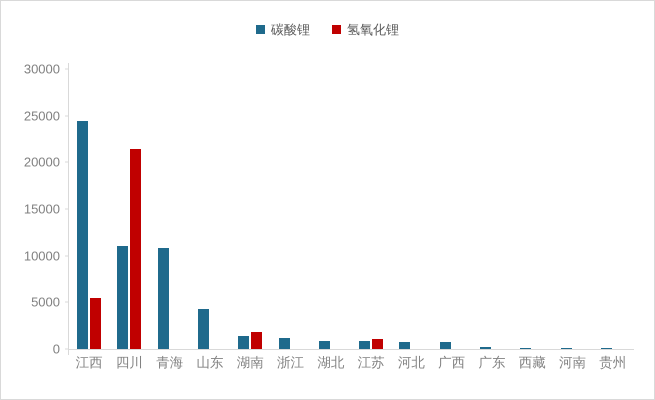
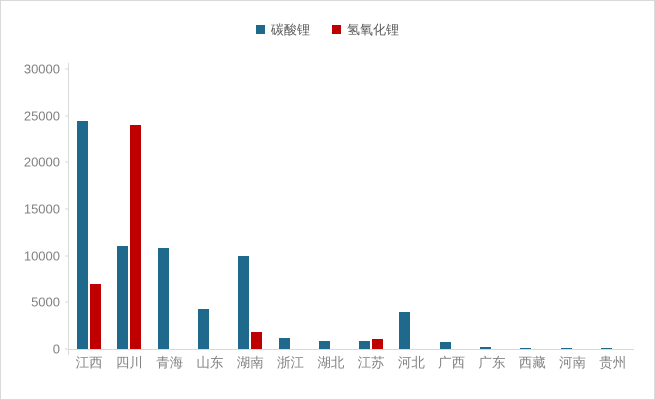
氢氧化锂/江西: 6000 -> 7000
氢氧化锂/四川: 21000 -> 24000
碳酸锂/湖南: 1000 -> 10000
碳酸锂/河北: 1000 -> 4000
